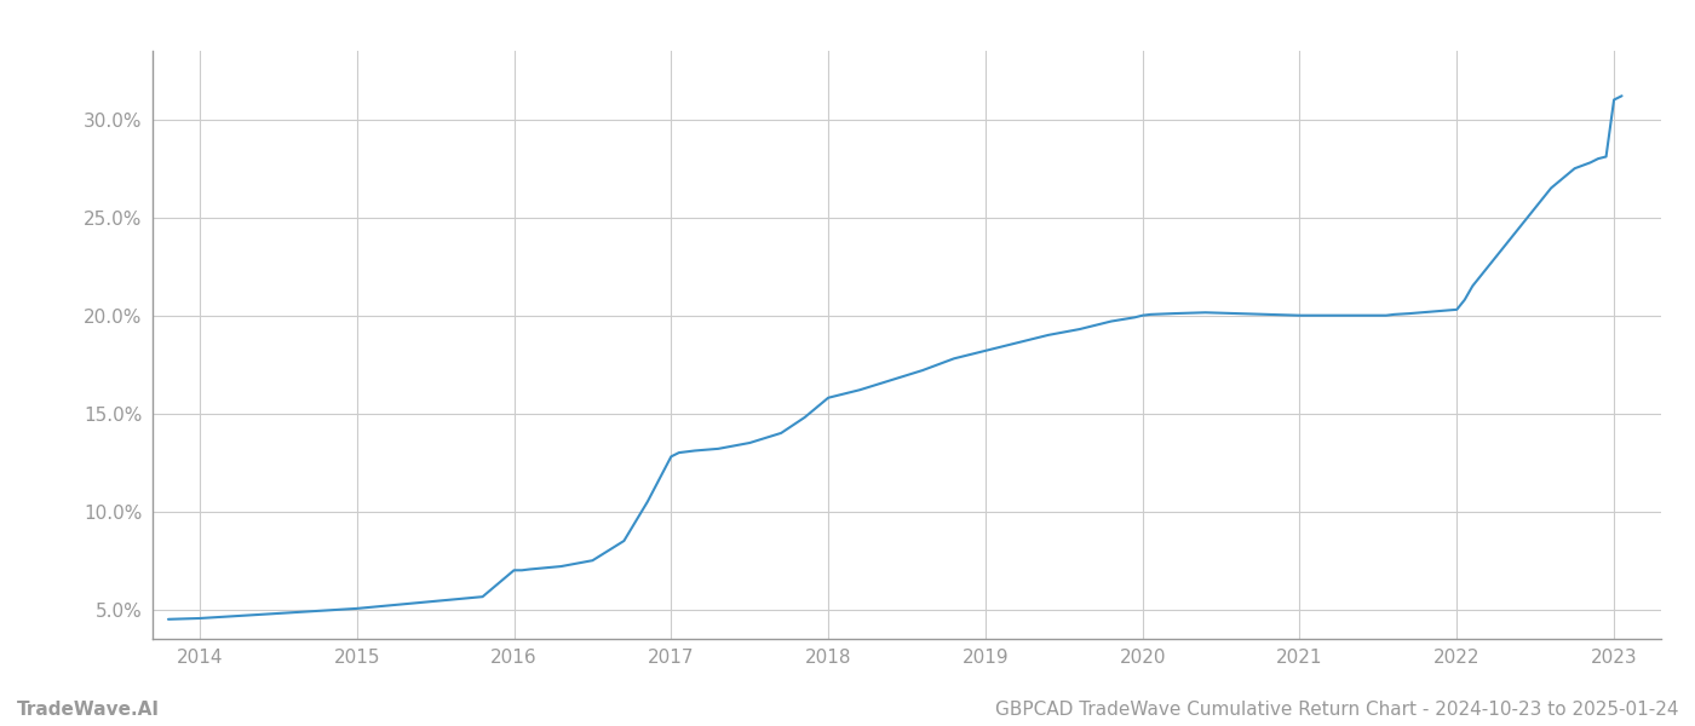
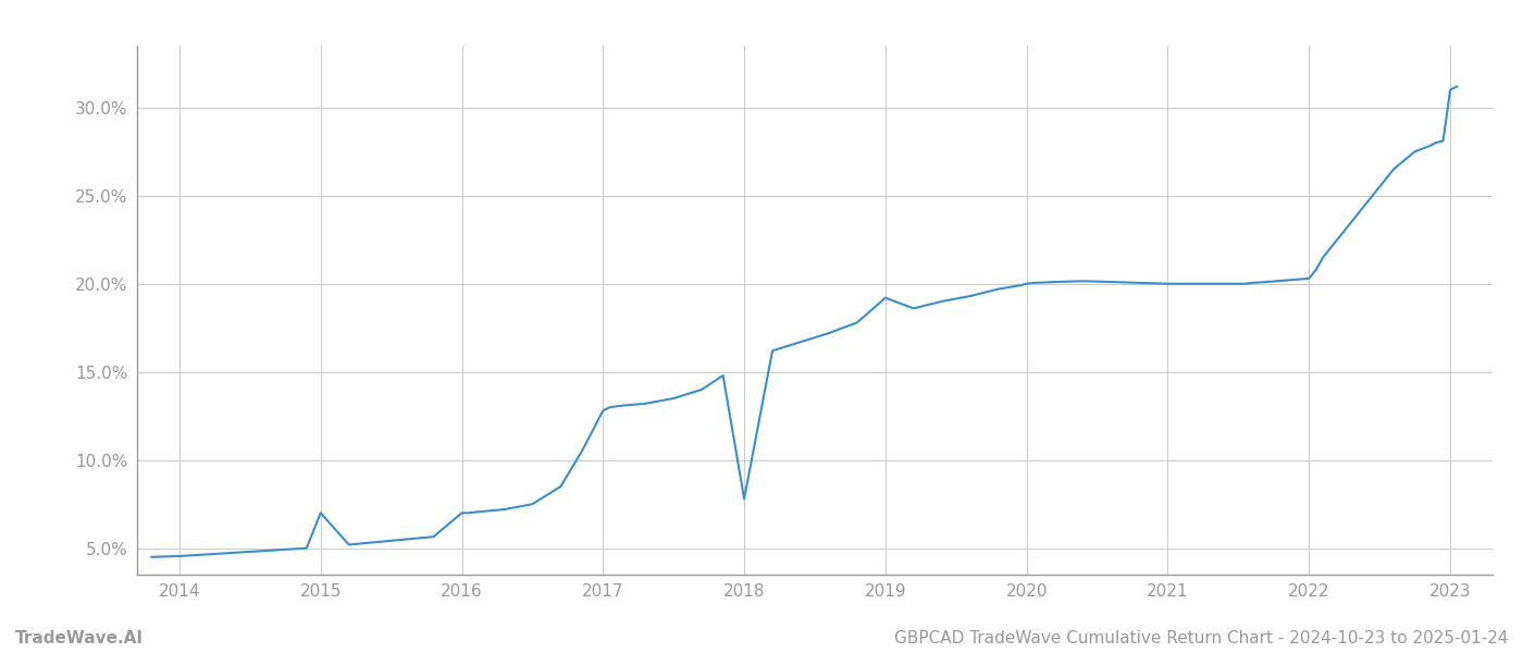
2015: 5.0% -> 7.0%
2018: 15.8% -> 7.8%
2019: 18.2% -> 19.2%
